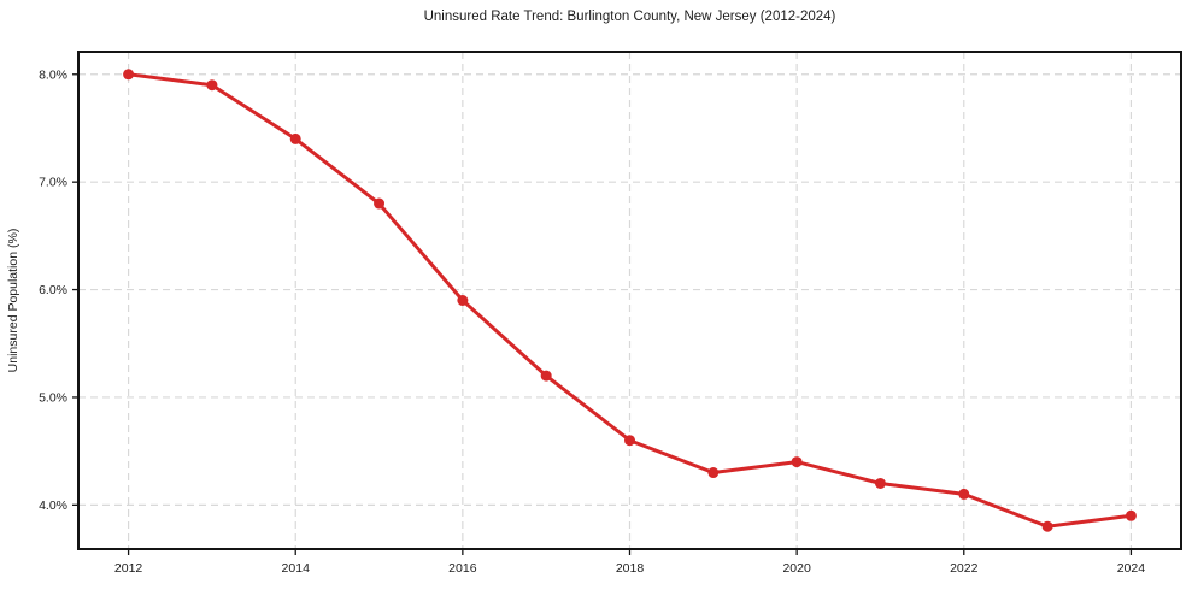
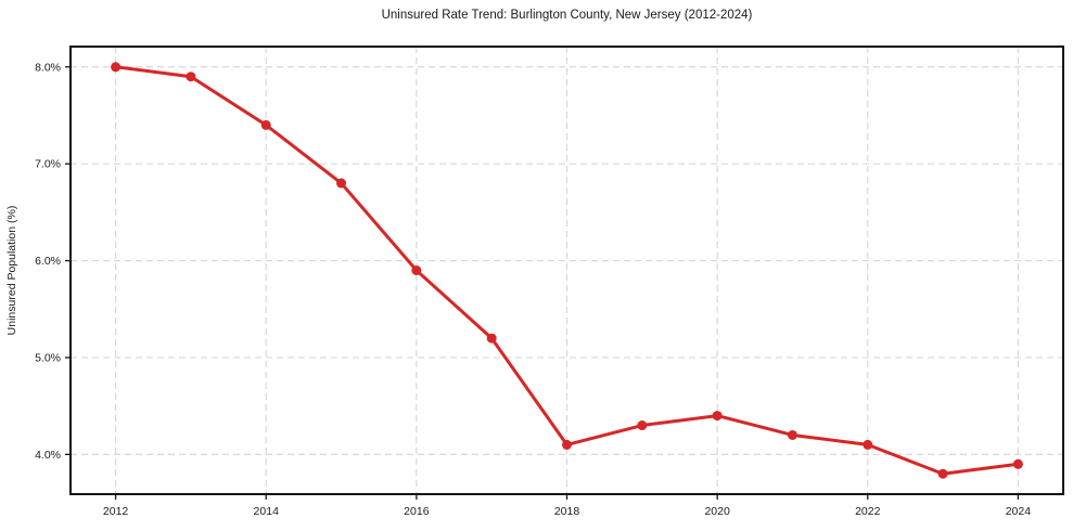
2018: 4.6% -> 4.1%
